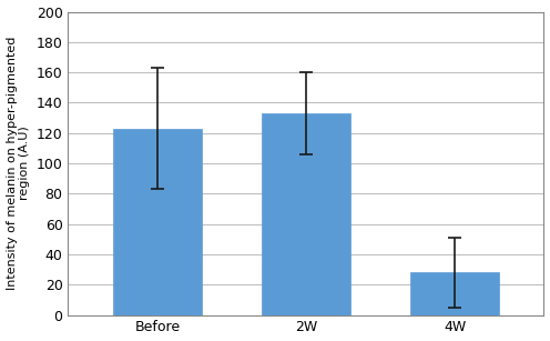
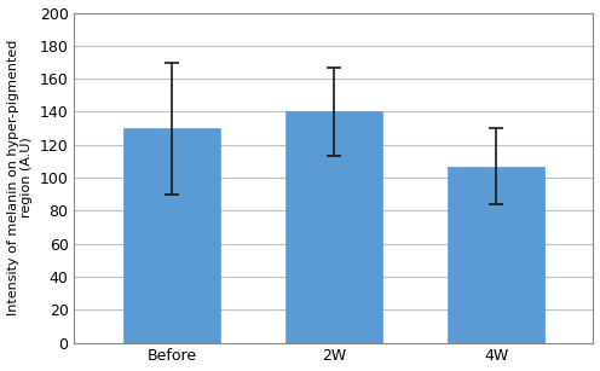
Before: 123 -> 130
2W: 133 -> 140
4W: 28 -> 107
